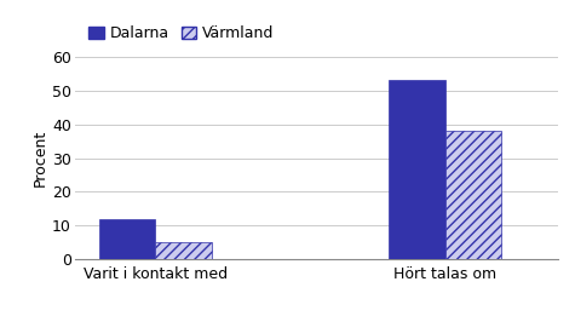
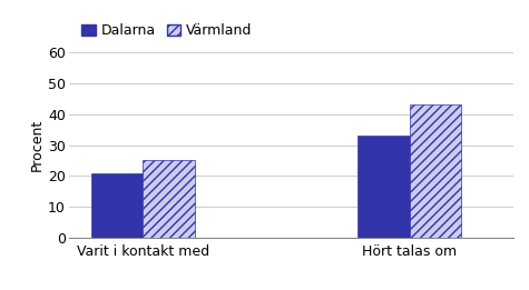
Dalarna/Varit i kontakt med: 12 -> 21
Värmland/Varit i kontakt med: 5 -> 25
Dalarna/Hört talas om: 53 -> 33
Värmland/Hört talas om: 38 -> 43
